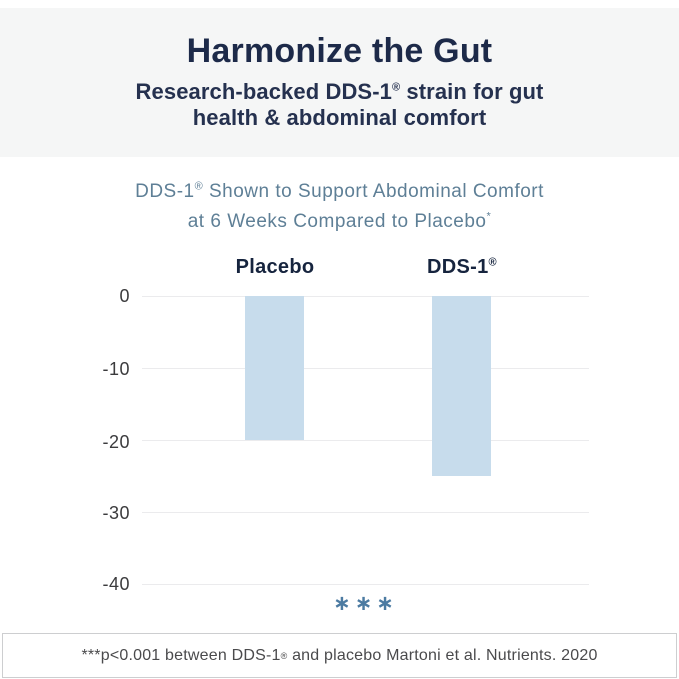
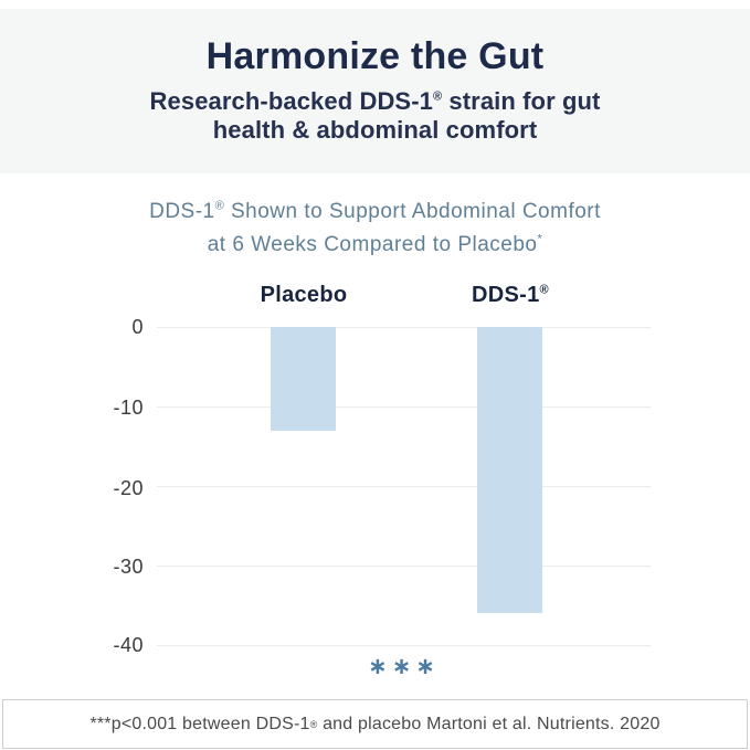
Placebo: -20 -> -13
DDS-1®: -25 -> -36
